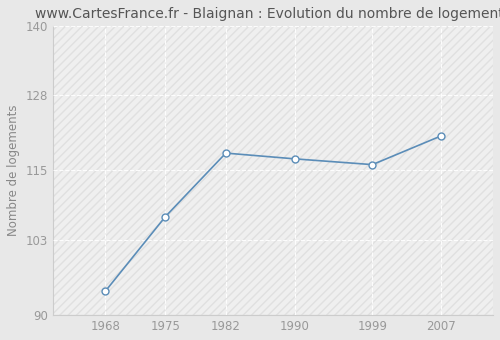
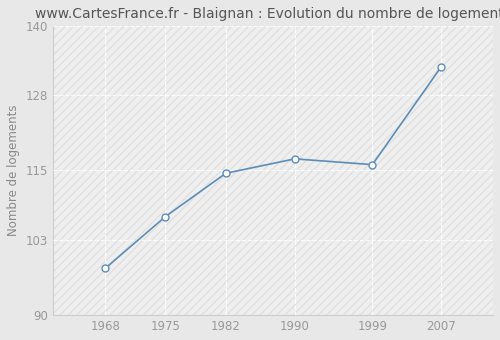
1968: 94.0 -> 98.0
1982: 118.0 -> 114.5
2007: 121.0 -> 133.0
